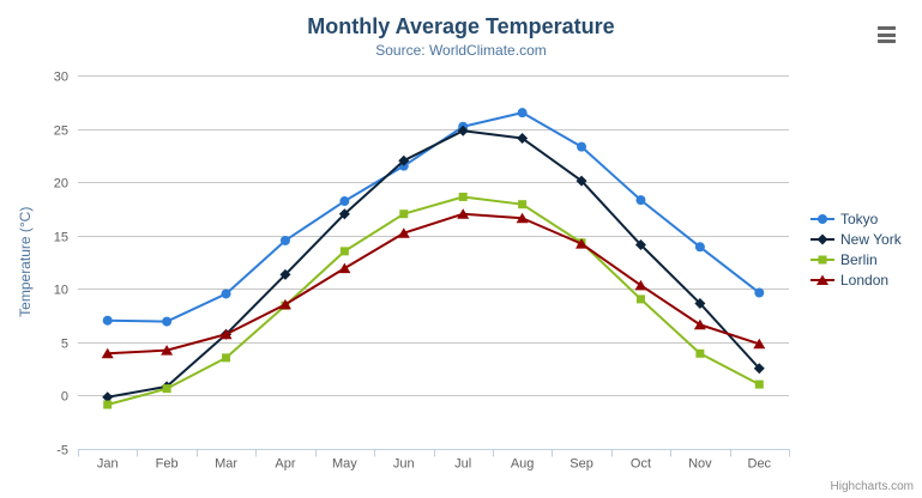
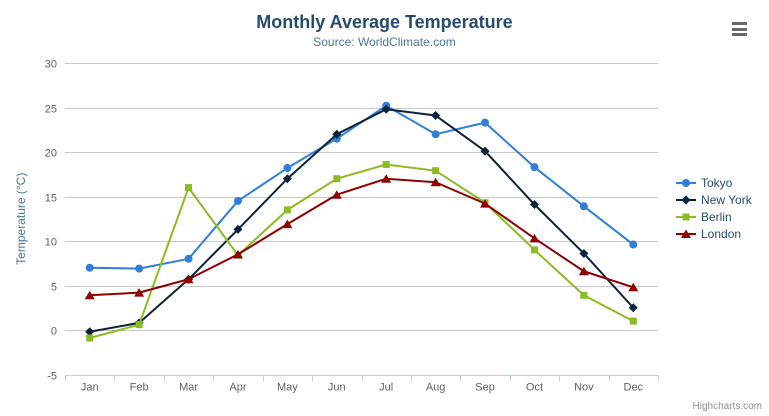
Tokyo/Mar: 10 -> 8
Berlin/Mar: 4 -> 16
Tokyo/Aug: 26 -> 22
